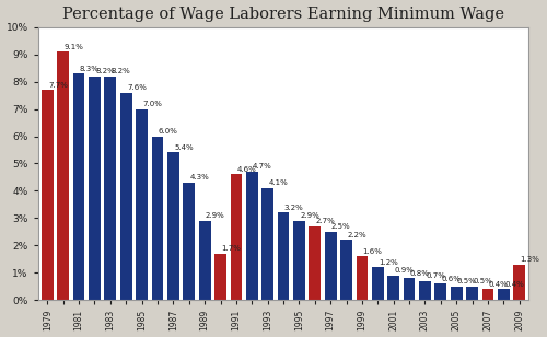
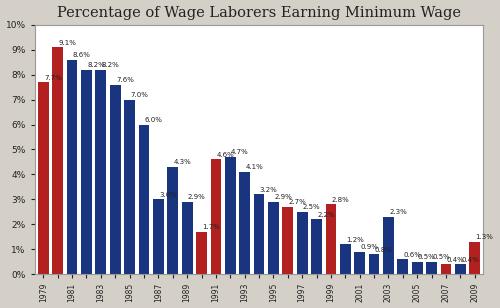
1981: 8.3% -> 8.6%
1987: 5.4% -> 3.0%
1999: 1.6% -> 2.8%
2003: 0.7% -> 2.3%
